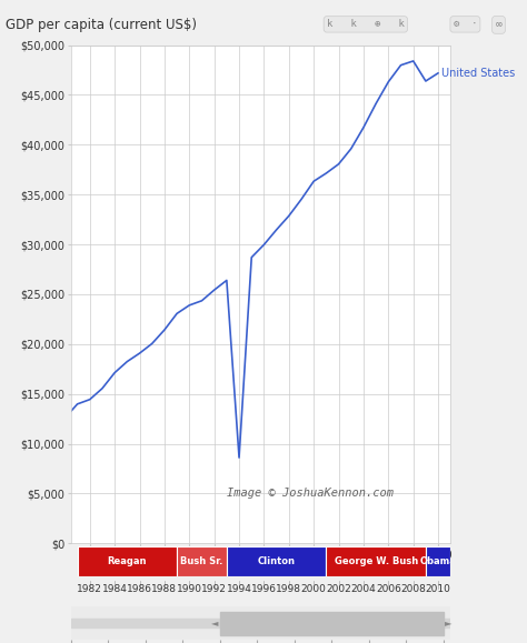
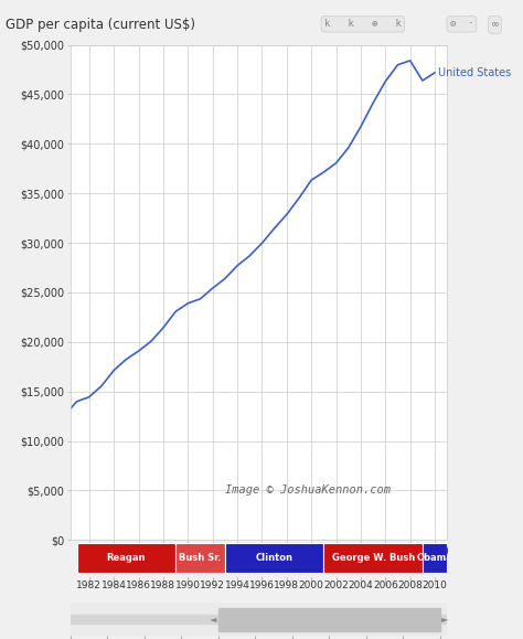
1994: $8,600 -> $27,700
